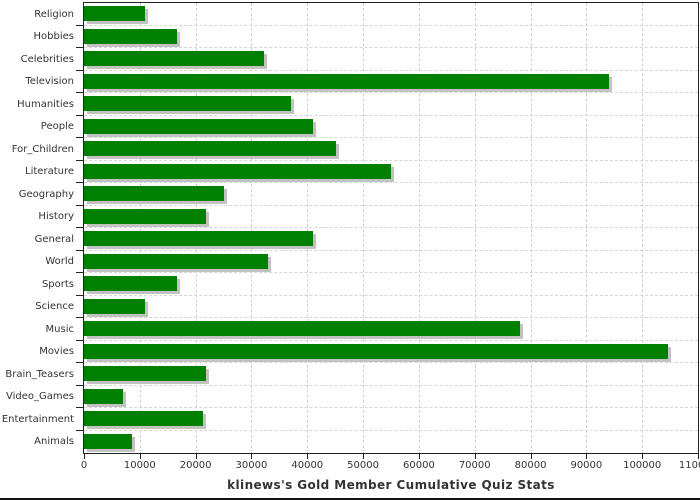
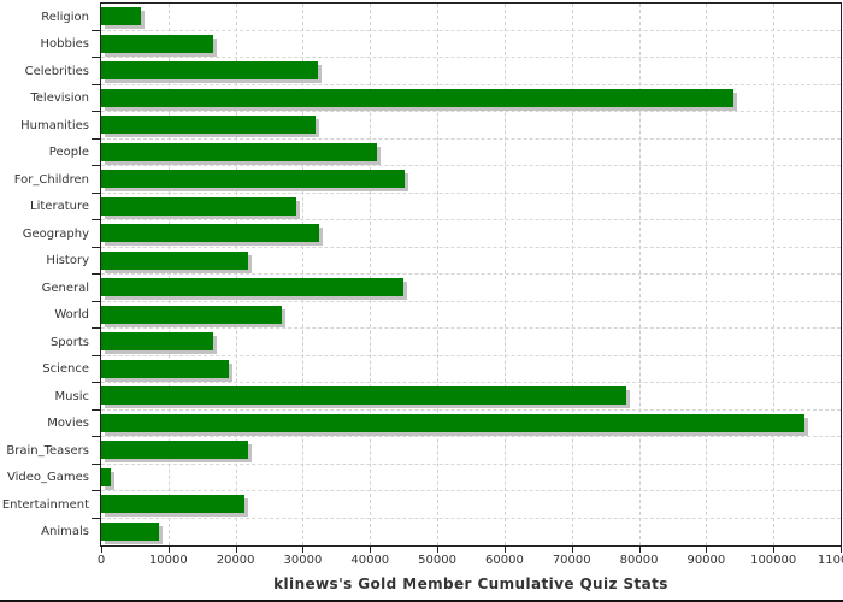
Religion: 11000 -> 6000
Humanities: 37000 -> 32000
Literature: 55000 -> 29000
Geography: 25000 -> 32000
General: 41000 -> 45000
World: 33000 -> 27000
Science: 11000 -> 19000
Video_Games: 7000 -> 2000
